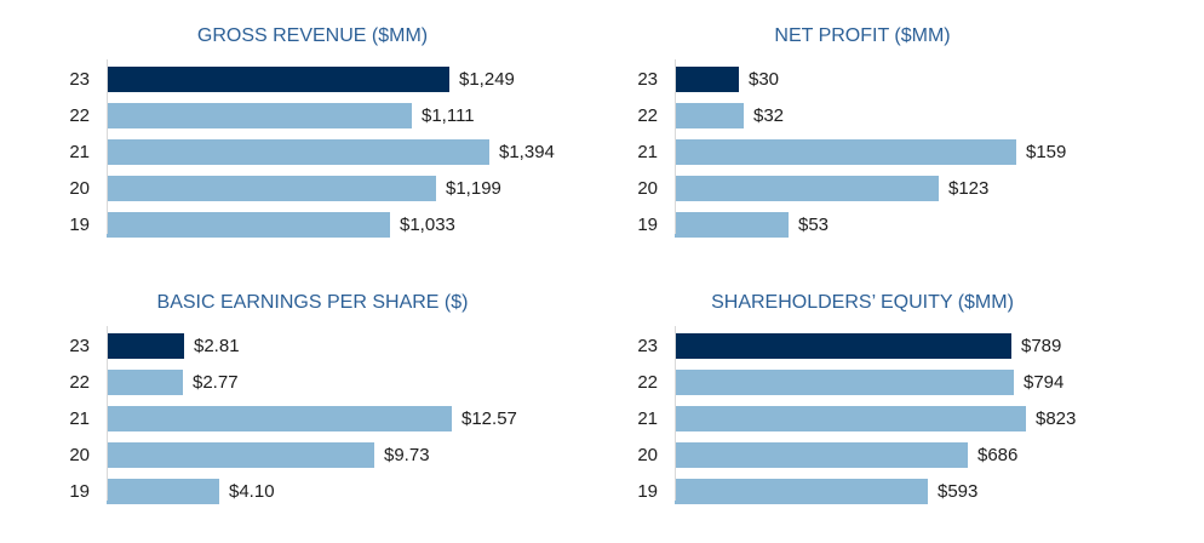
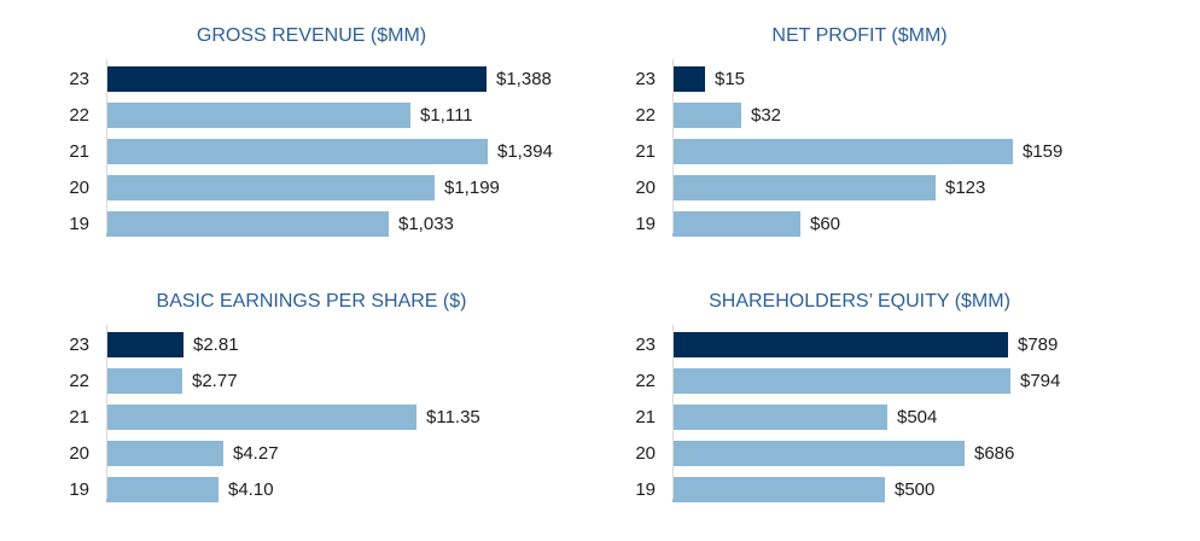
GROSS REVENUE ($MM)/23: $1,249 -> $1,388
NET PROFIT ($MM)/23: $30 -> $15
NET PROFIT ($MM)/19: $53 -> $60
BASIC EARNINGS PER SHARE ($)/21: $12.57 -> $11.35
BASIC EARNINGS PER SHARE ($)/20: $9.73 -> $4.27
SHAREHOLDERS’ EQUITY ($MM)/21: $823 -> $504
SHAREHOLDERS’ EQUITY ($MM)/19: $593 -> $500
